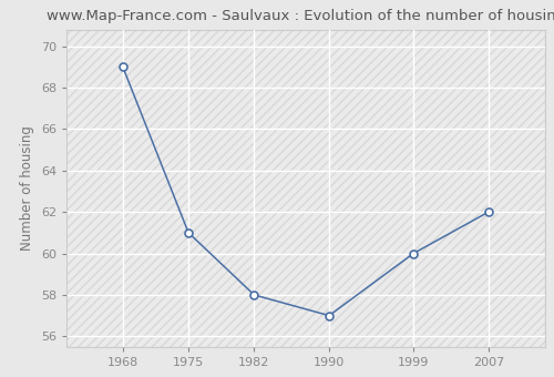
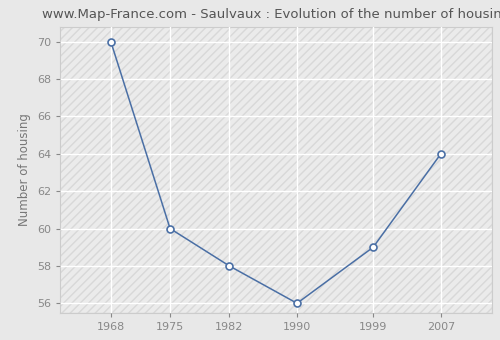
1968: 69 -> 70
1975: 61 -> 60
1990: 57 -> 56
1999: 60 -> 59
2007: 62 -> 64
